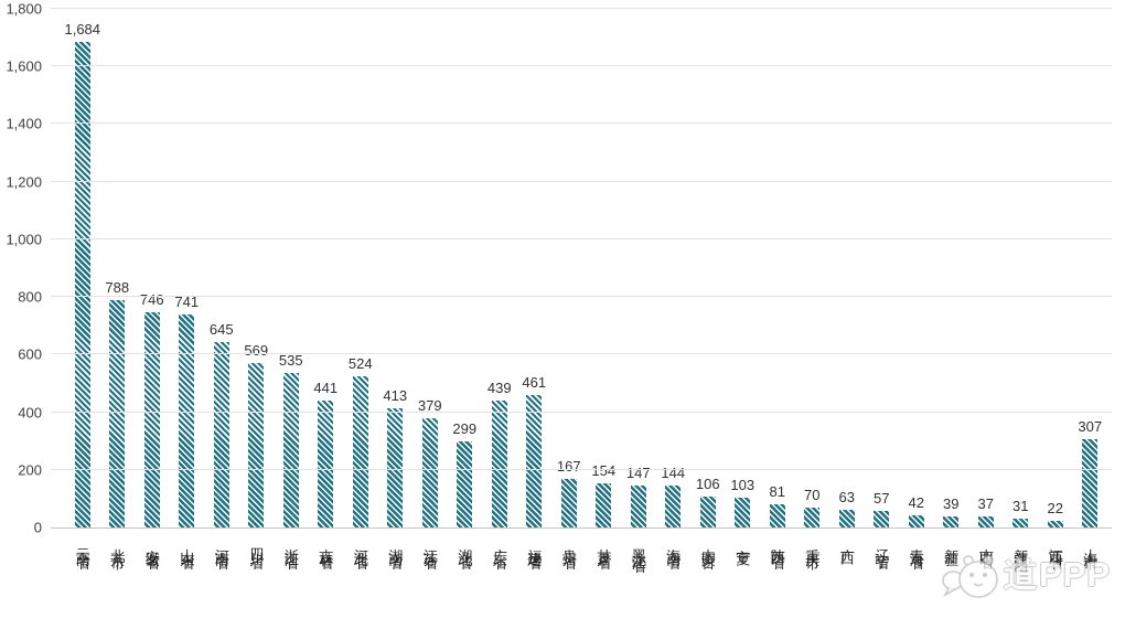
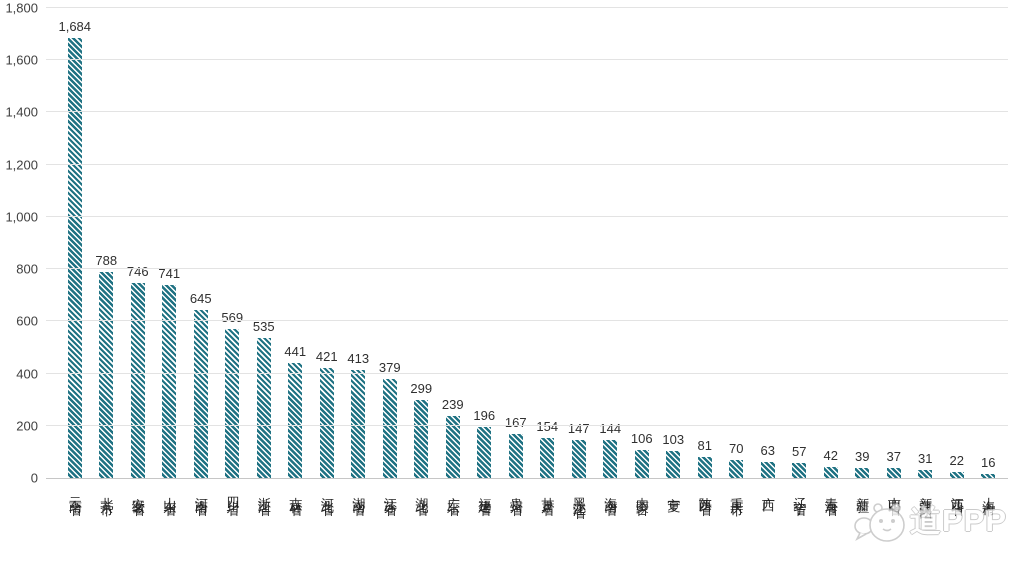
河北省: 524 -> 421
广东省: 439 -> 239
福建省: 461 -> 196
上海市: 307 -> 16
